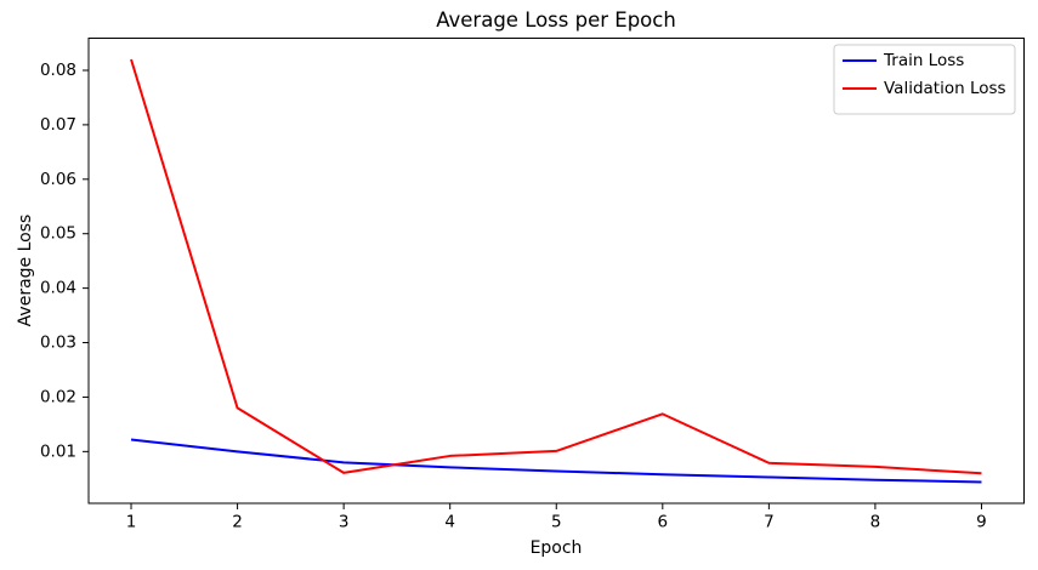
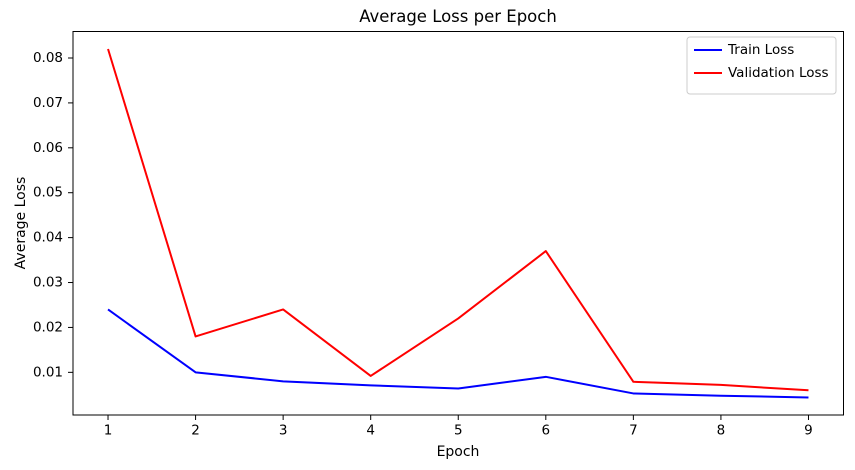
Train Loss/1: 0.012 -> 0.024
Validation Loss/3: 0.006 -> 0.024
Validation Loss/5: 0.010 -> 0.022
Train Loss/6: 0.006 -> 0.009
Validation Loss/6: 0.017 -> 0.037
